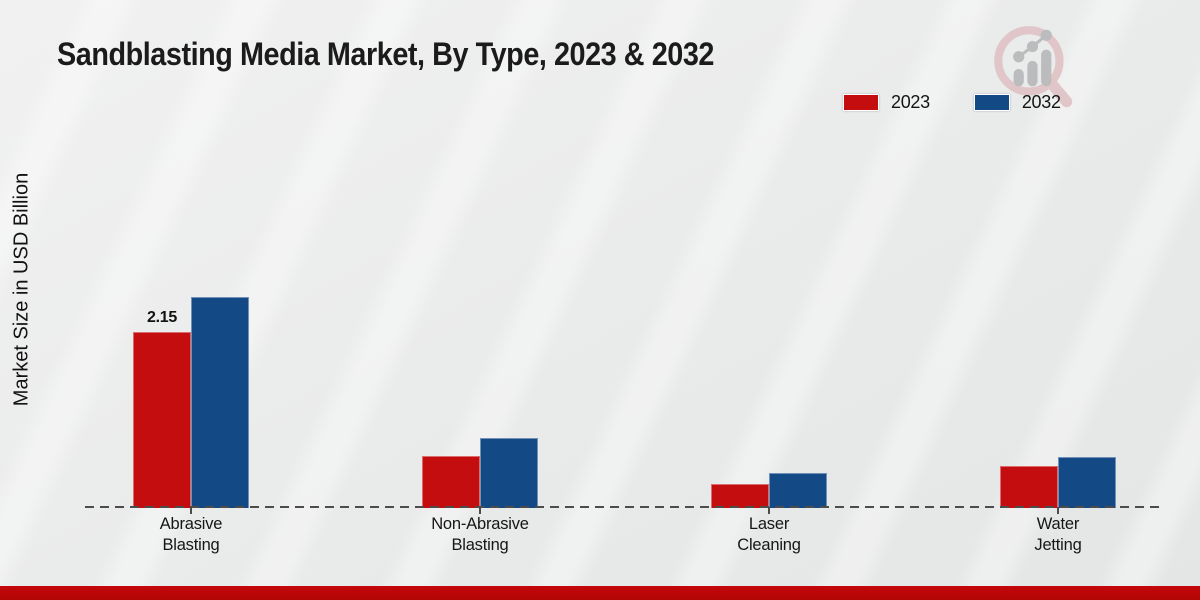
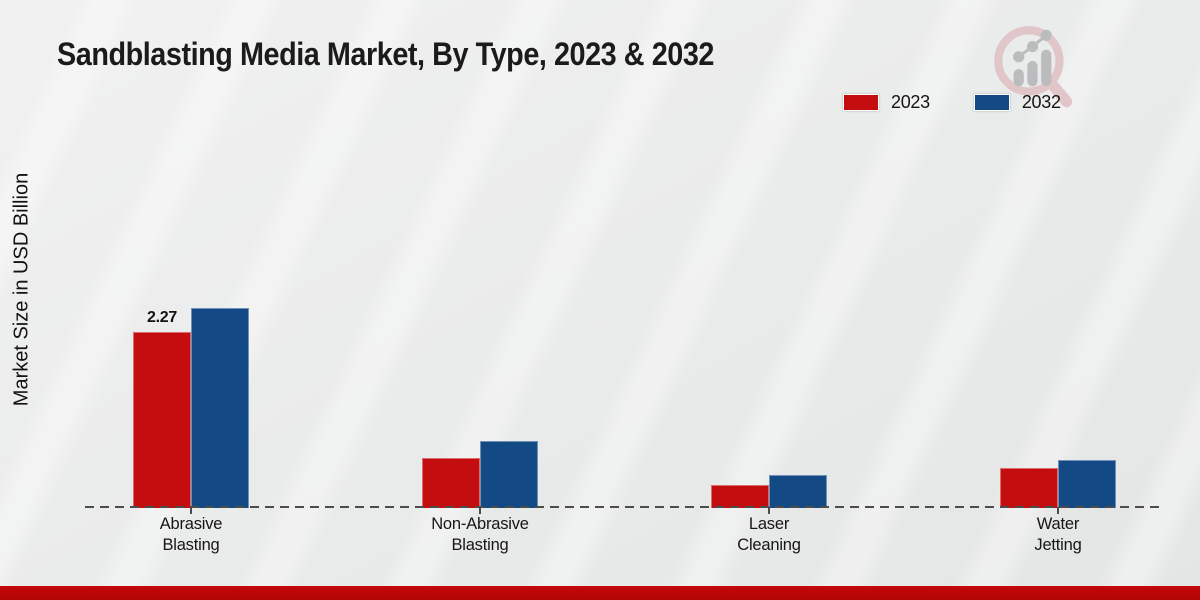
2023/Abrasive Blasting: 2.15 -> 2.27
